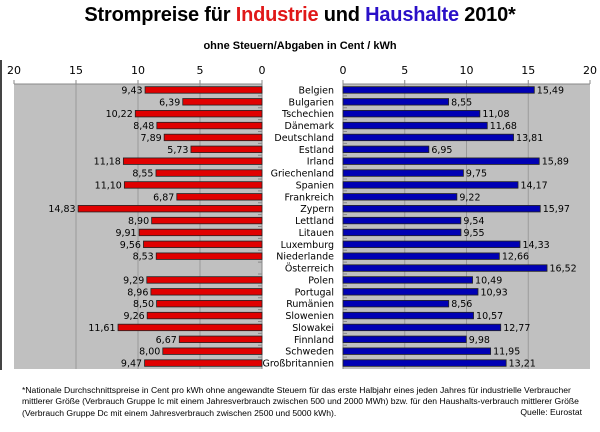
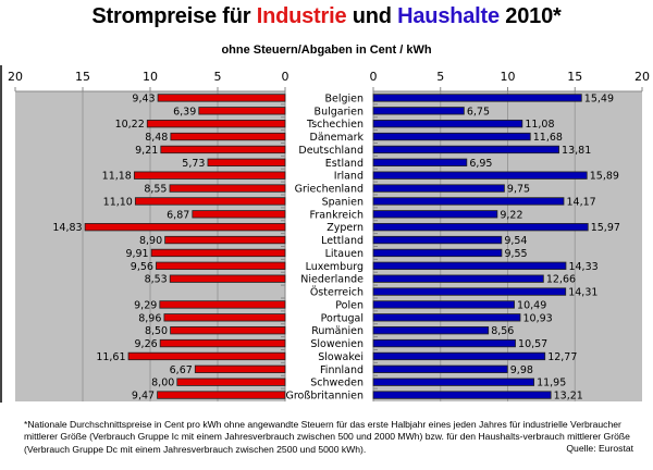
Haushalte/Bulgarien: 8,55 -> 6,75
Industrie/Deutschland: 7,89 -> 9,21
Haushalte/Österreich: 16,52 -> 14,31
